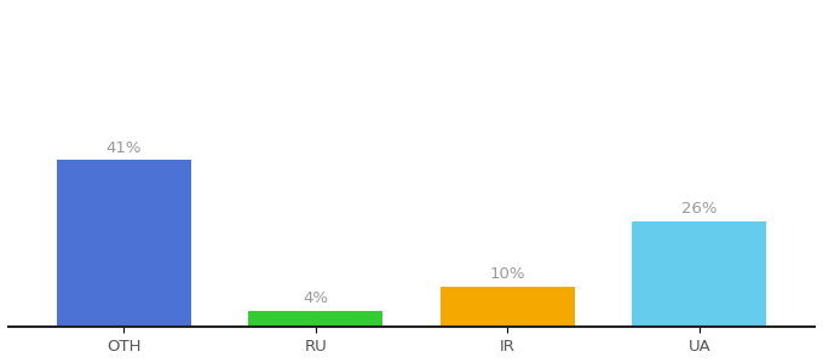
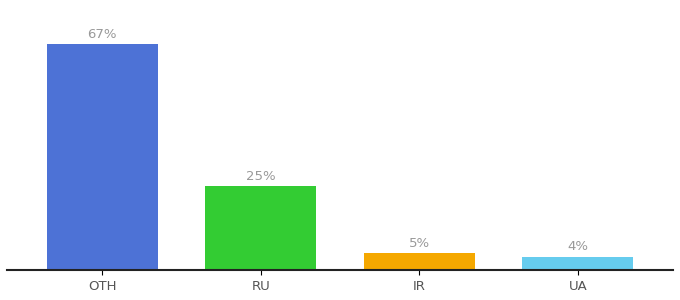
OTH: 41% -> 67%
RU: 4% -> 25%
IR: 10% -> 5%
UA: 26% -> 4%
